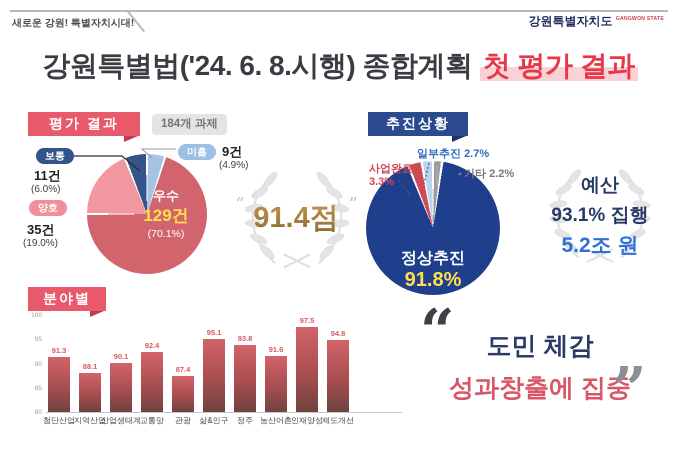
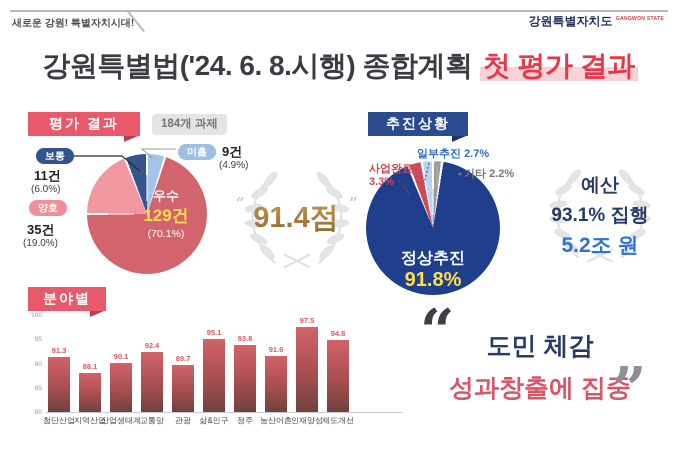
분야별/관광: 87.4 -> 89.7
